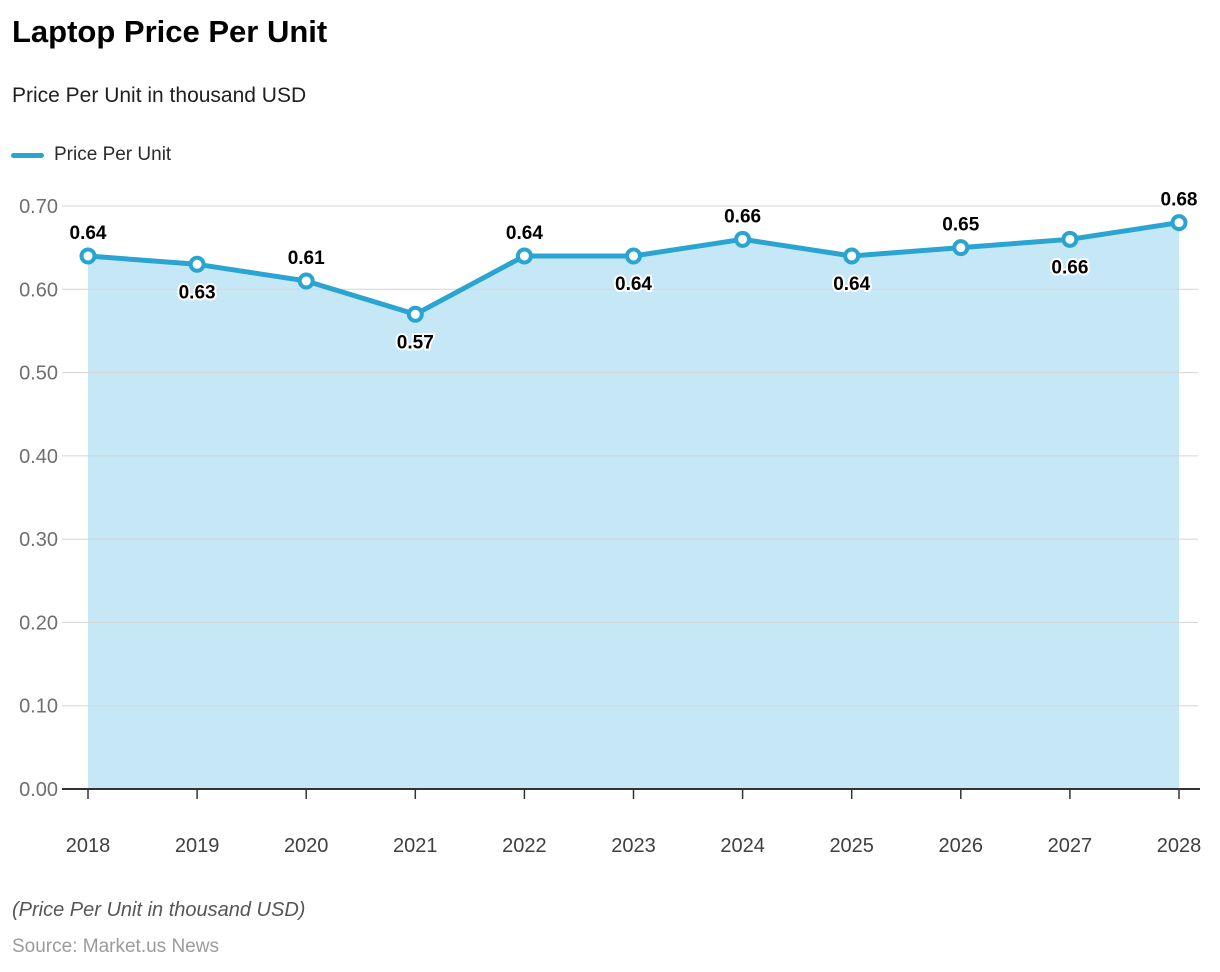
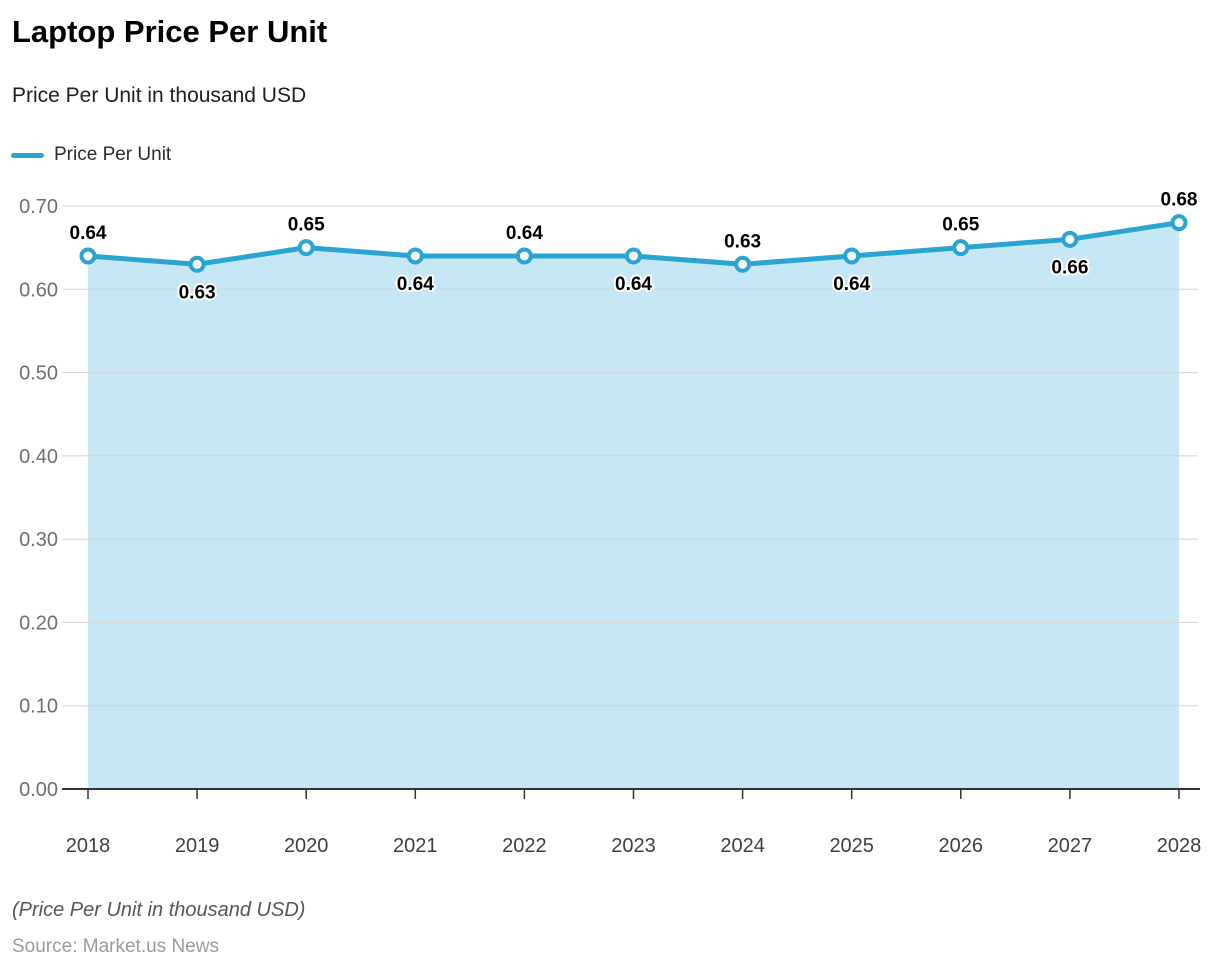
2020: 0.61 -> 0.65
2021: 0.57 -> 0.64
2024: 0.66 -> 0.63
